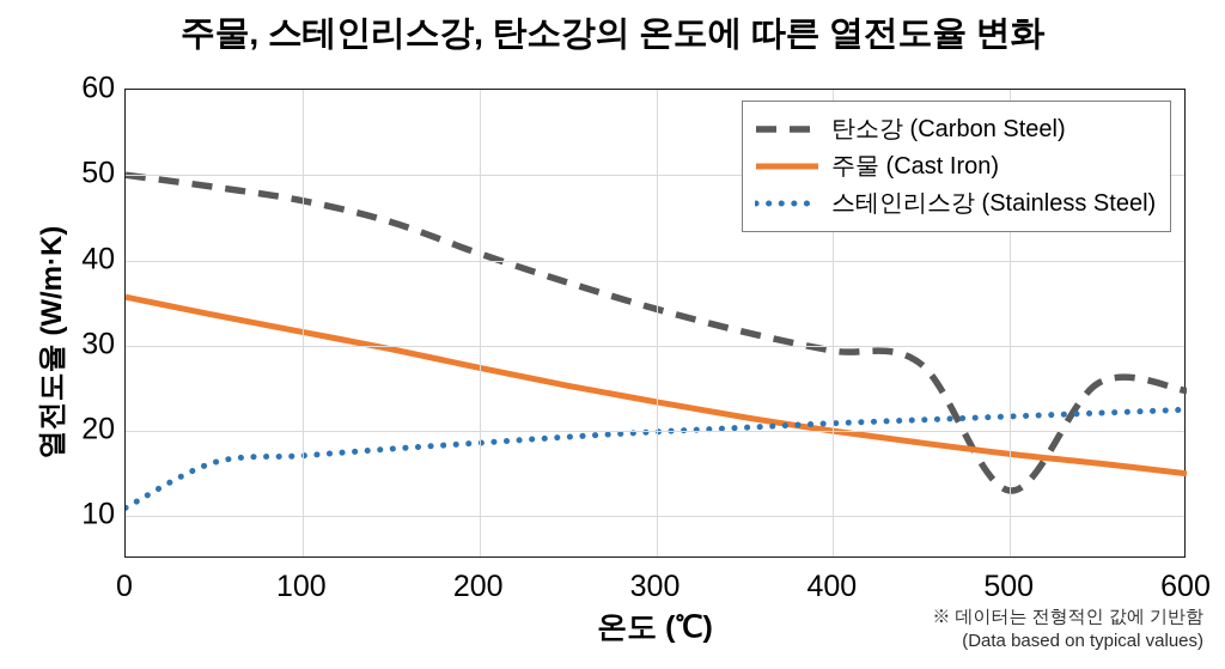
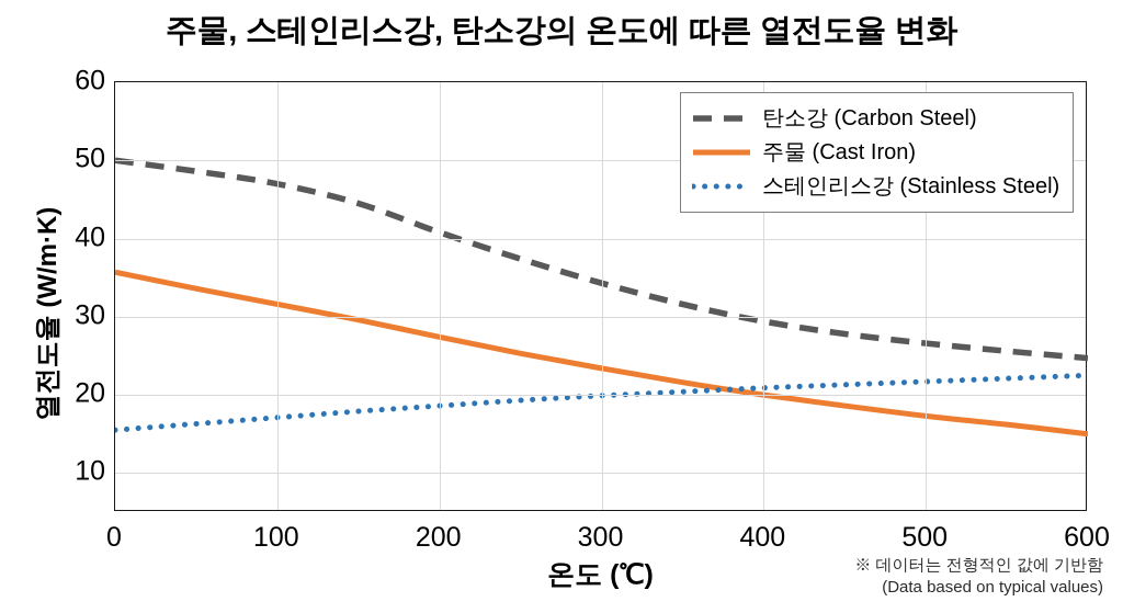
스테인리스강 (Stainless Steel)/0: 11 -> 16
탄소강 (Carbon Steel)/500: 13 -> 27
